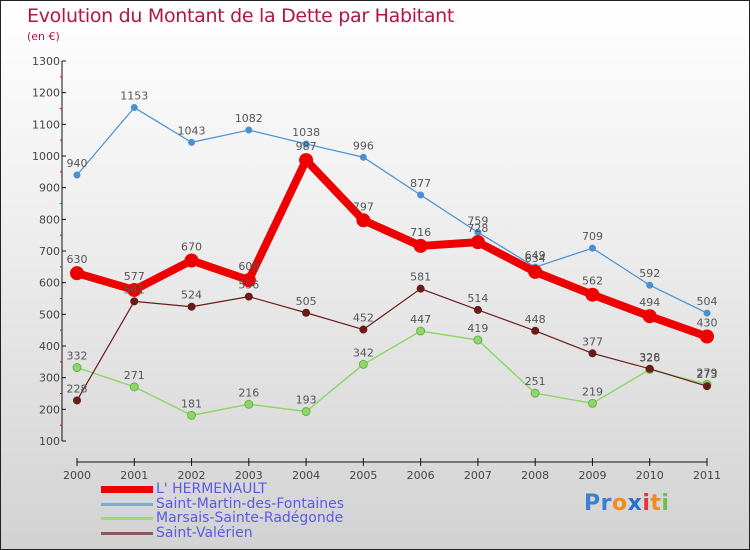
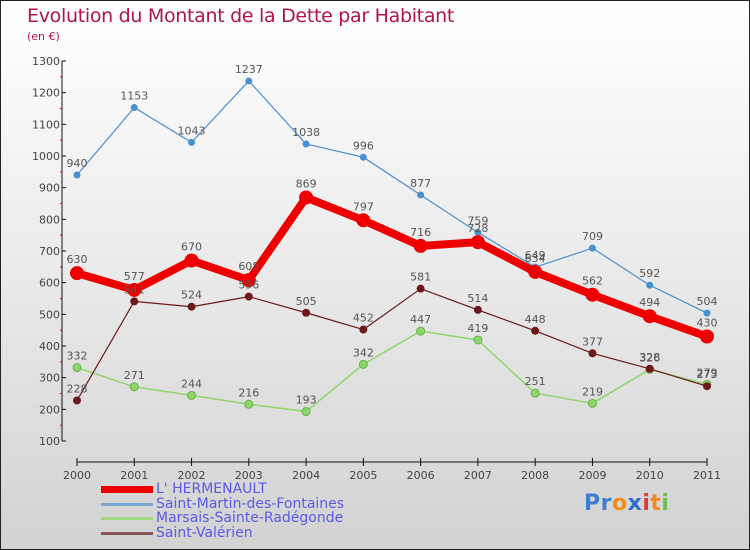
Marsais-Sainte-Radégonde/2002: 181 -> 244
Saint-Martin-des-Fontaines/2003: 1082 -> 1237
L' HERMENAULT/2004: 987 -> 869
